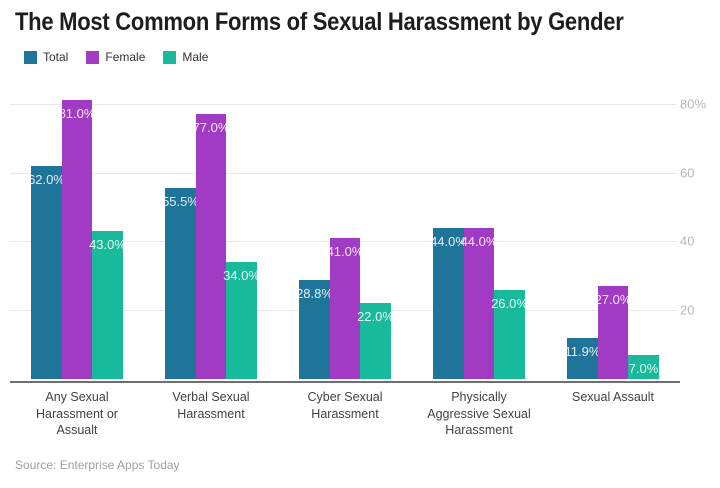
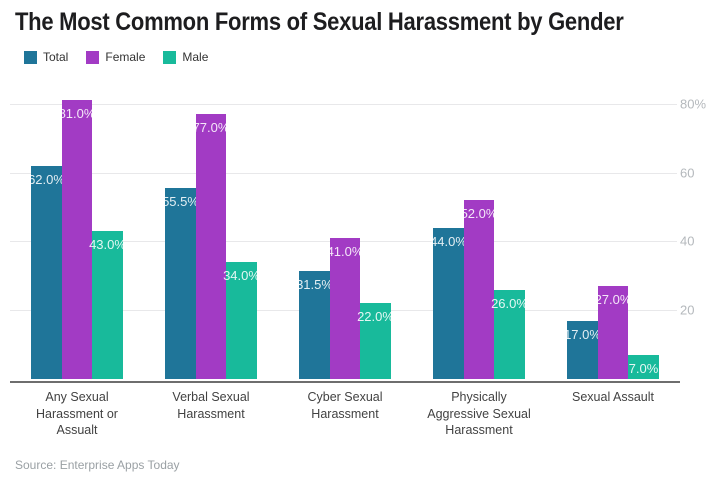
Total/Cyber Sexual Harassment: 28.8% -> 31.5%
Female/Physically Aggressive Sexual Harassment: 44.0% -> 52.0%
Total/Sexual Assault: 11.9% -> 17.0%
